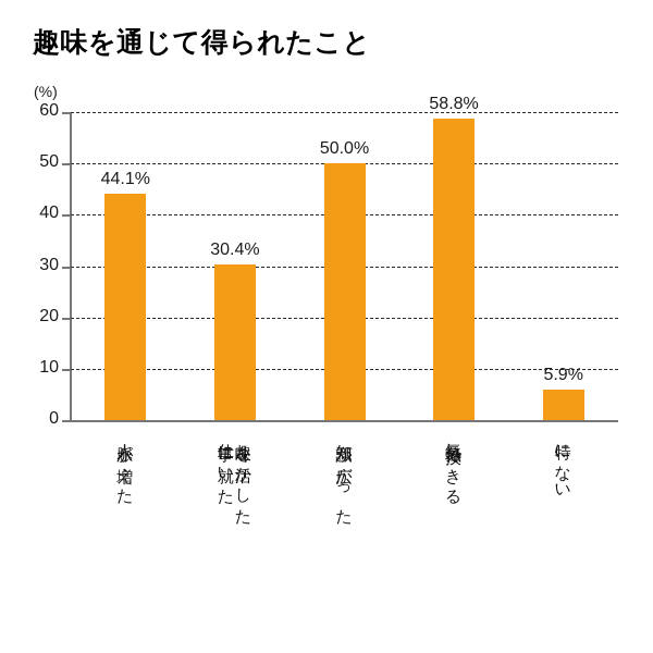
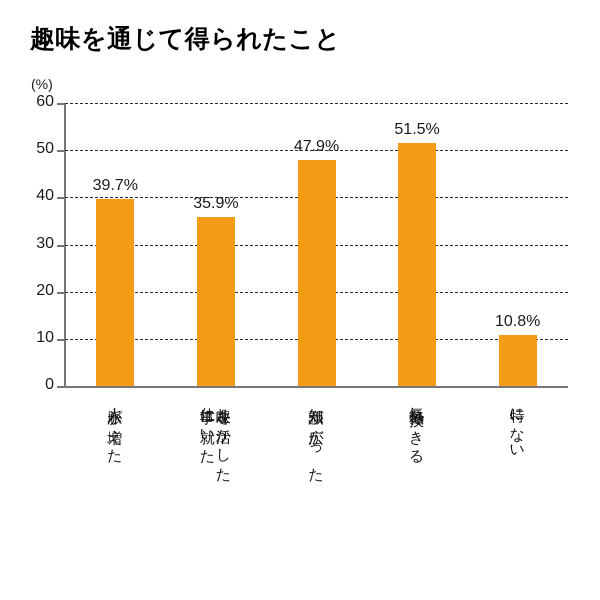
人脈が増えた: 44.1% -> 39.7%
趣味を活かした仕事に就いた: 30.4% -> 35.9%
知識が広がった: 50.0% -> 47.9%
気分転換できる: 58.8% -> 51.5%
特にない: 5.9% -> 10.8%
